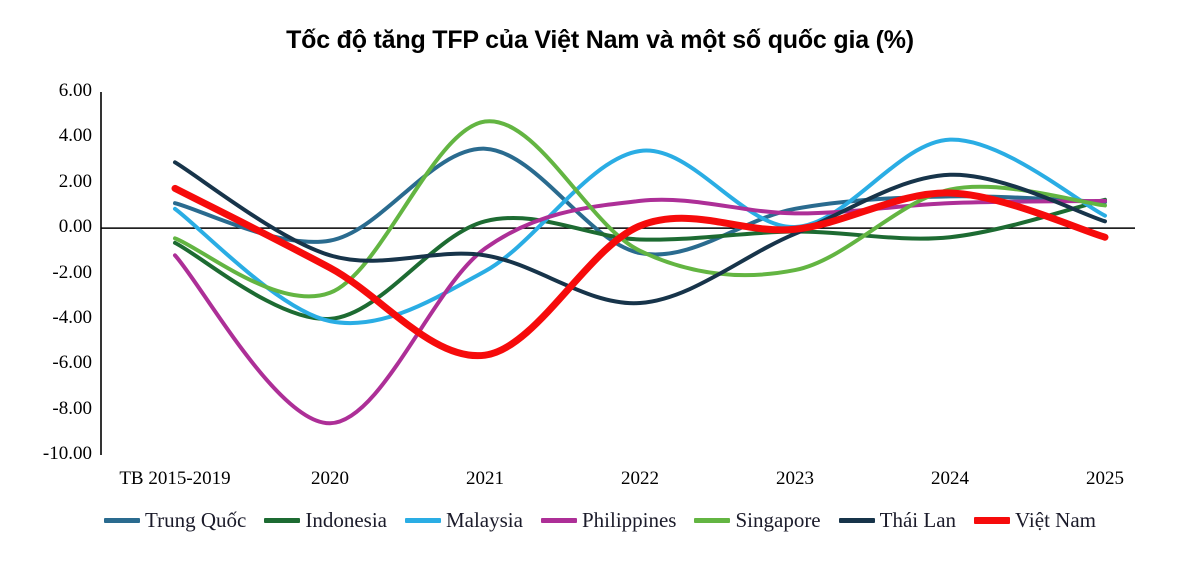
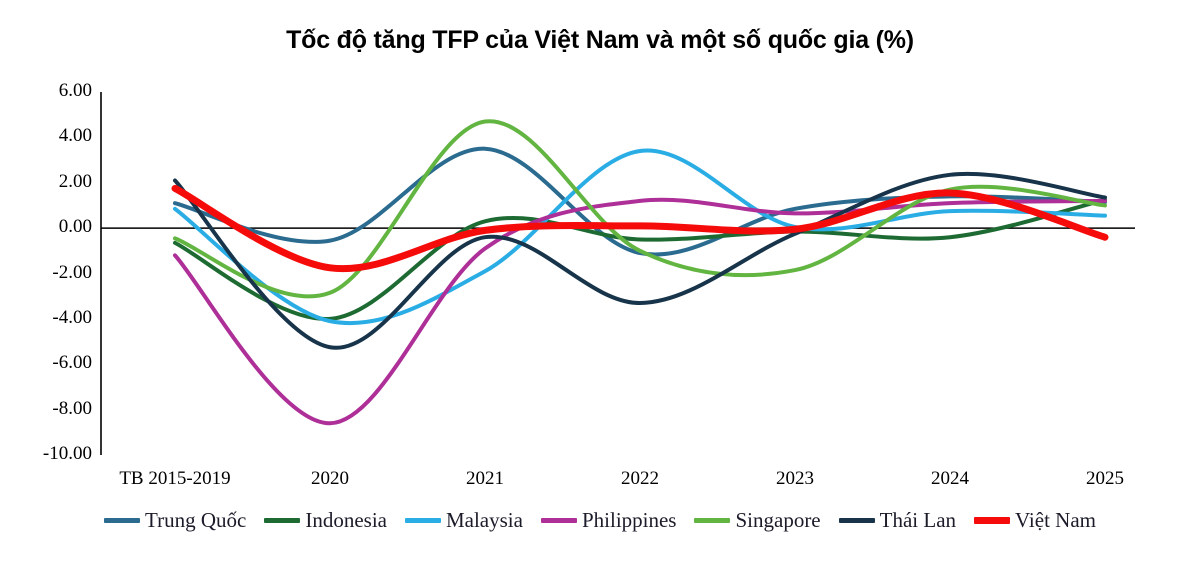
Thái Lan/TB 2015-2019: 2.9 -> 2.1
Thái Lan/2020: -1.2 -> -5.2
Thái Lan/2021: -1.2 -> -0.4
Việt Nam/2021: -5.6 -> -0.1
Malaysia/2024: 3.9 -> 0.8
Thái Lan/2025: 0.3 -> 1.4
